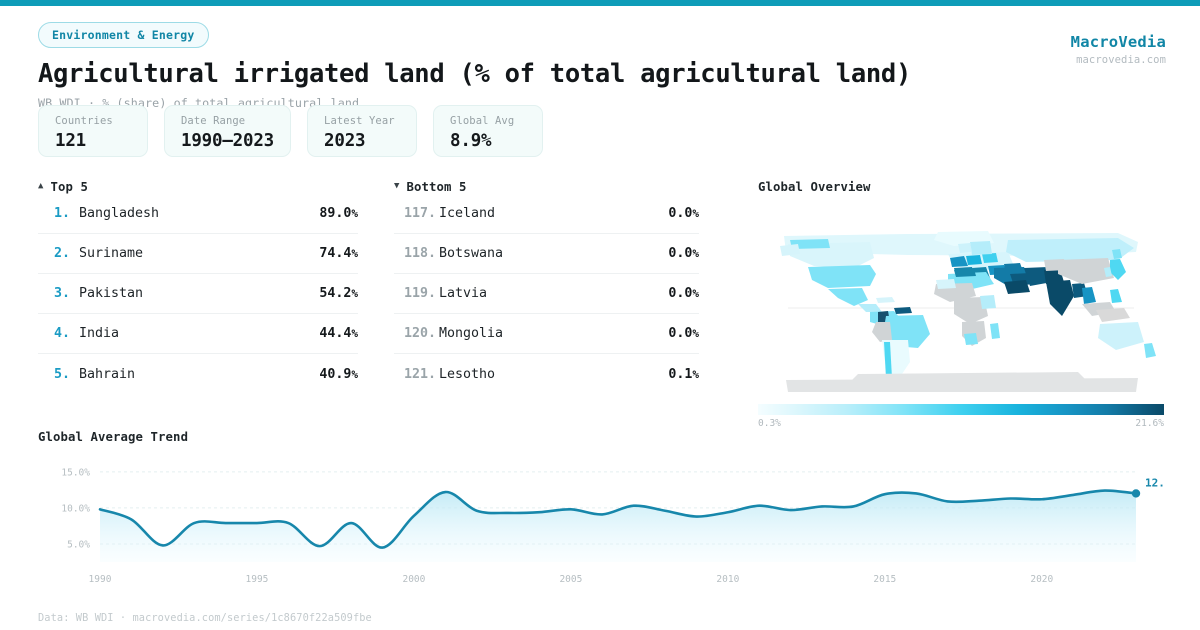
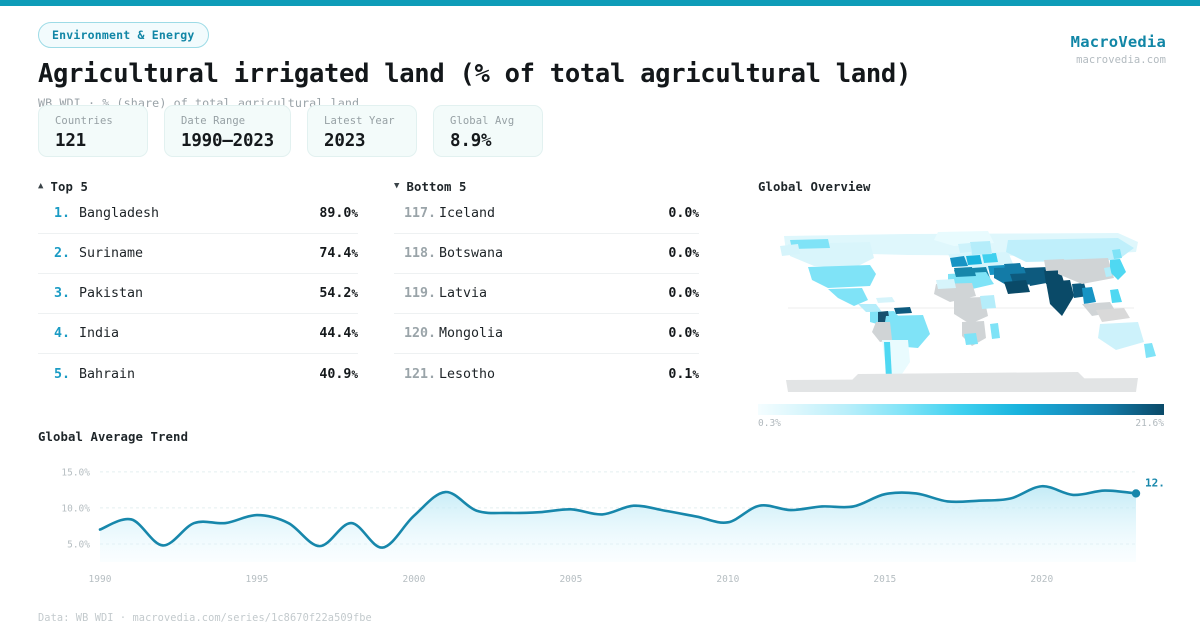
1990: 10% -> 7%
1995: 8% -> 9%
2010: 9% -> 8%
2020: 11% -> 13%
